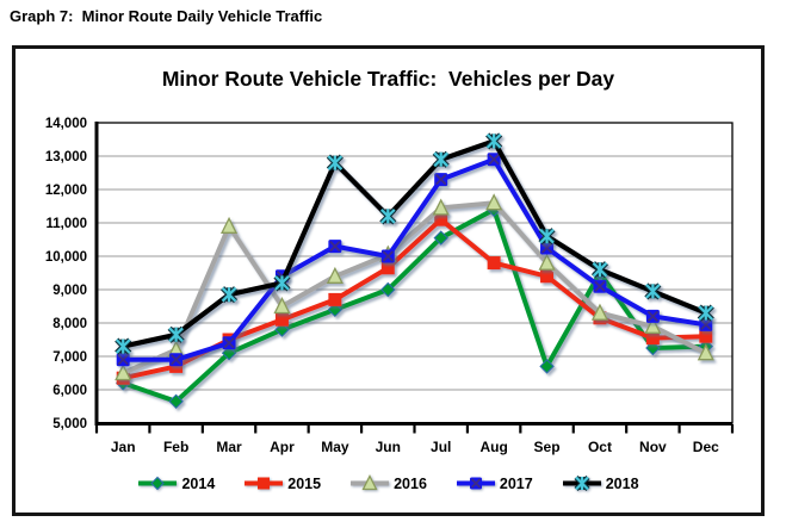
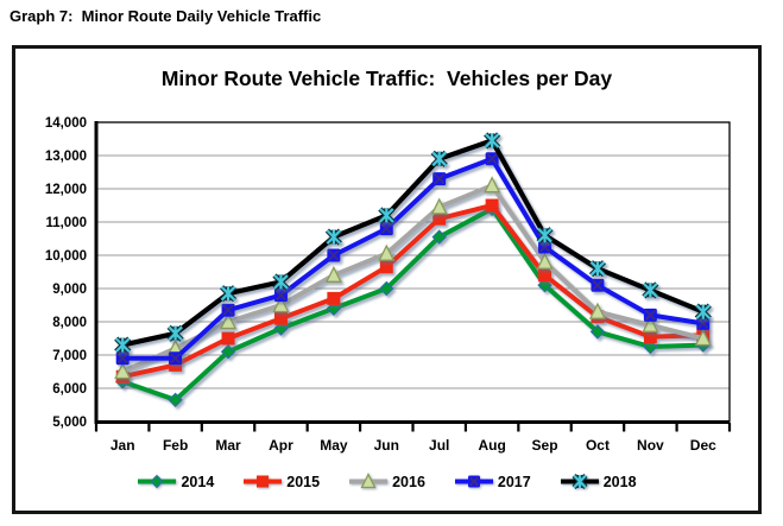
2016/Mar: 10900 -> 8000
2017/Mar: 7400 -> 8400
2017/Apr: 9400 -> 8800
2017/May: 10300 -> 10000
2018/May: 12800 -> 10600
2017/Jun: 10000 -> 10800
2015/Aug: 9800 -> 11500
2016/Aug: 11600 -> 12100
2014/Sep: 6700 -> 9100
2014/Oct: 9500 -> 7700
2016/Dec: 7100 -> 7500
